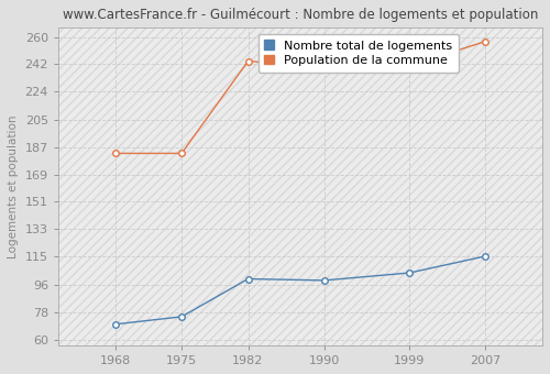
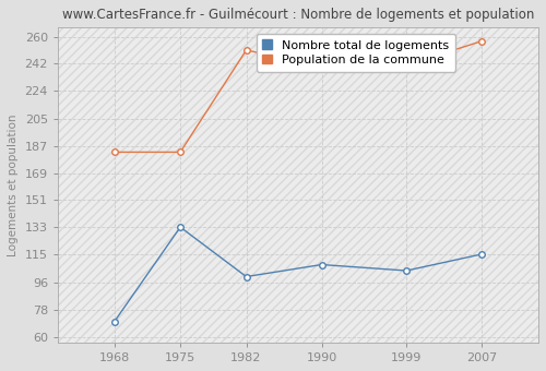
Nombre total de logements/1975: 75 -> 133
Population de la commune/1982: 244 -> 251
Nombre total de logements/1990: 99 -> 108
